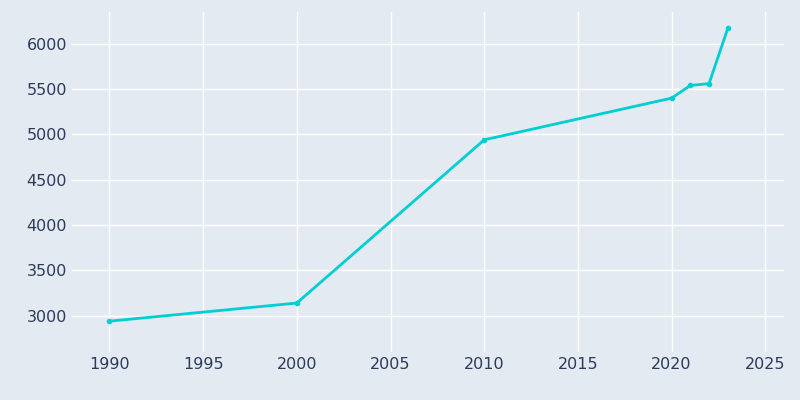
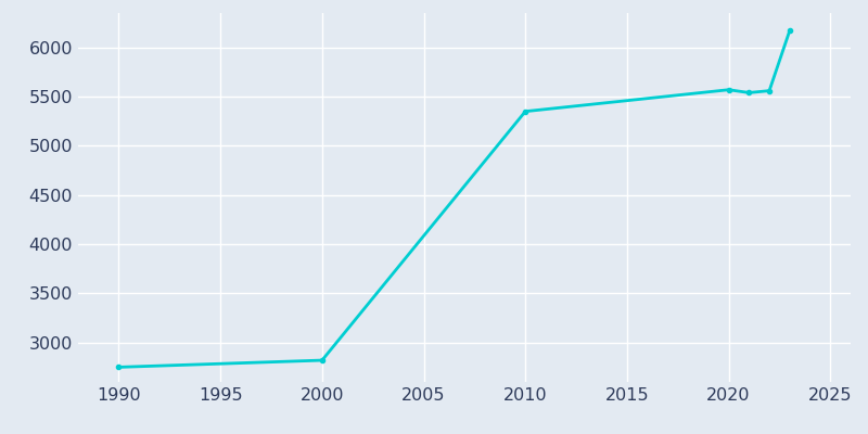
1990: 2940 -> 2750
2000: 3140 -> 2820
2010: 4940 -> 5350
2020: 5400 -> 5570
